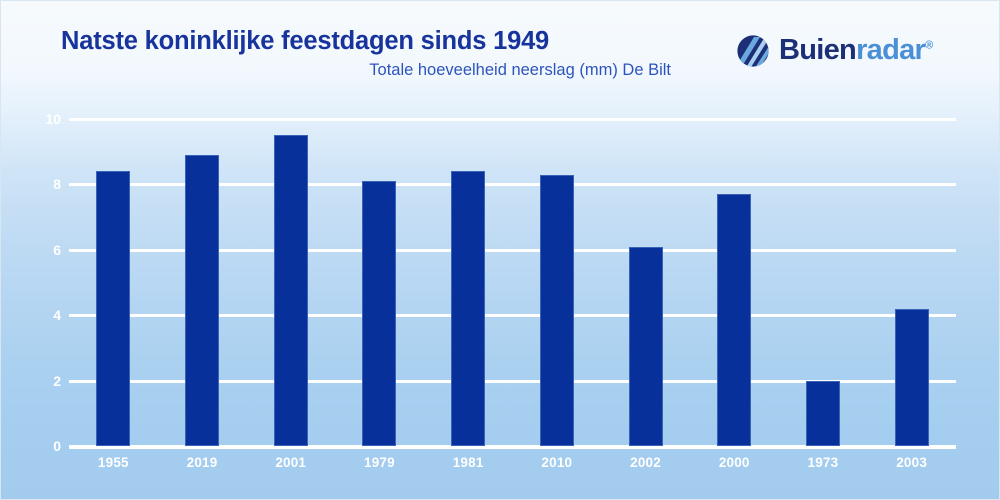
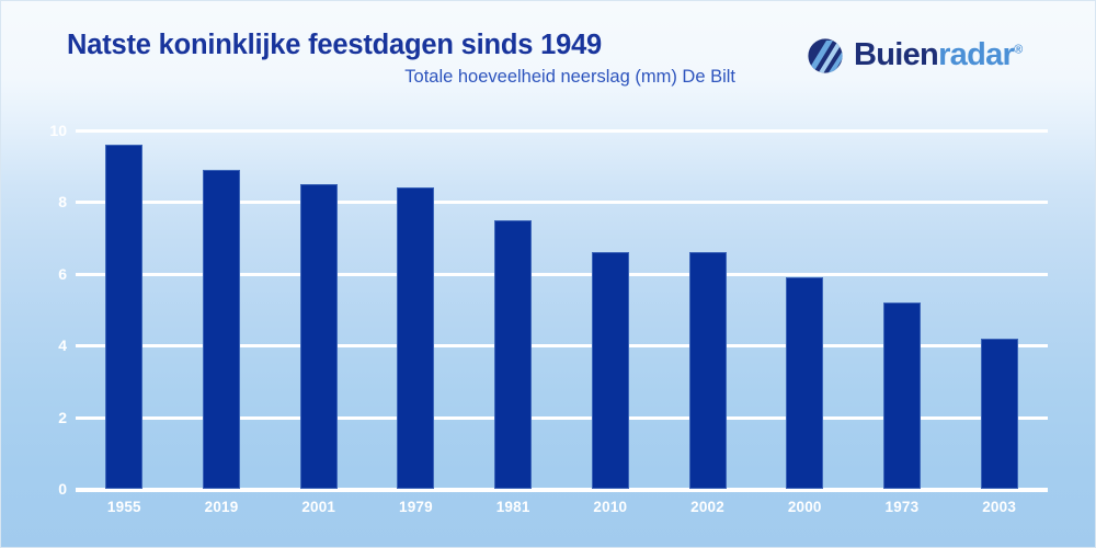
1955: 8.4 -> 9.6
2001: 9.5 -> 8.5
1979: 8.1 -> 8.4
1981: 8.4 -> 7.5
2010: 8.3 -> 6.6
2002: 6.1 -> 6.6
2000: 7.7 -> 5.9
1973: 2.0 -> 5.2
